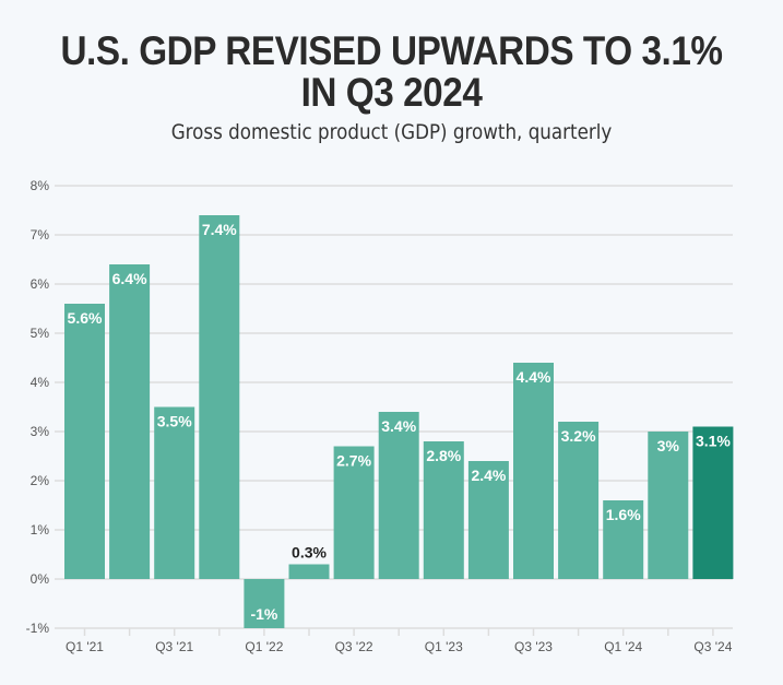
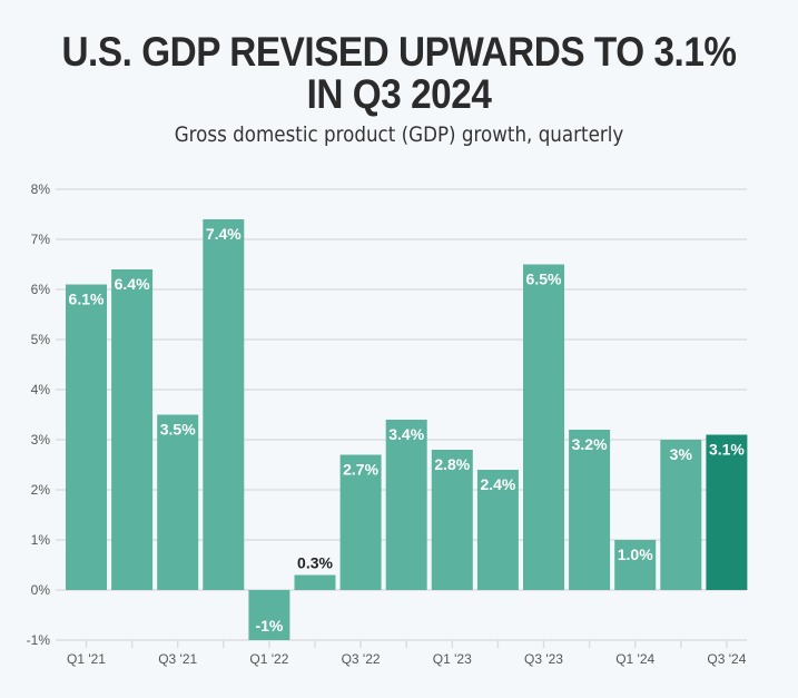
Q1 '21: 5.6% -> 6.1%
Q3 '23: 4.4% -> 6.5%
Q1 '24: 1.6% -> 1.0%
